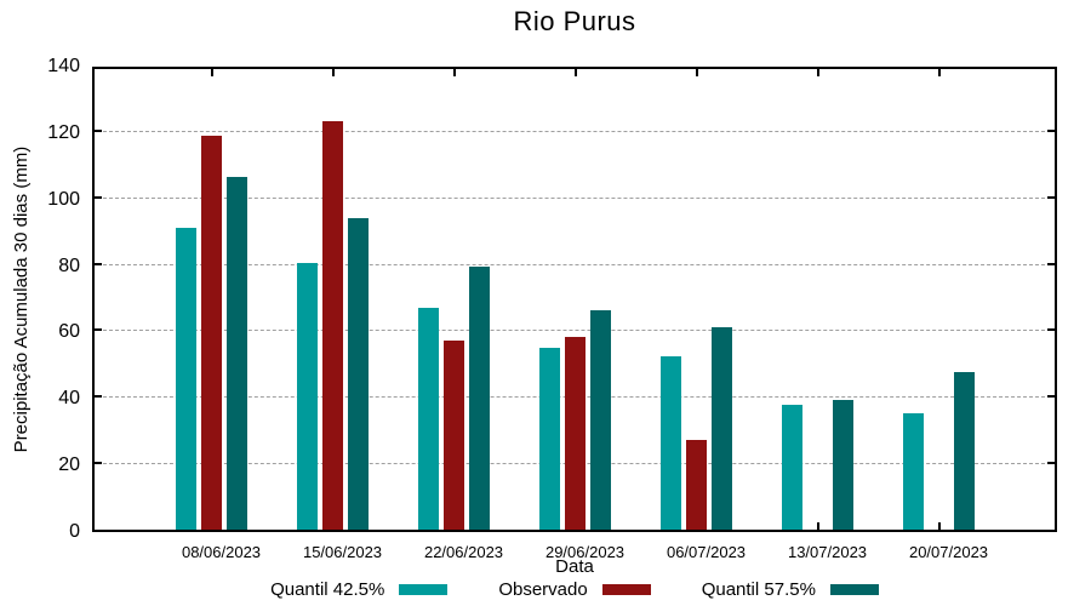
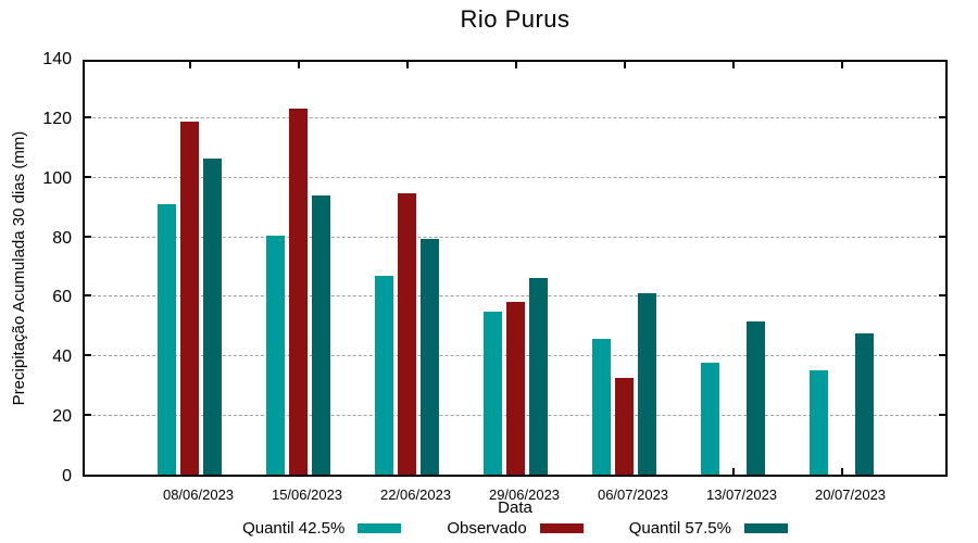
Observado/22/06/2023: 57 -> 95
Quantil 42.5%/06/07/2023: 52 -> 46
Observado/06/07/2023: 27 -> 33
Quantil 57.5%/13/07/2023: 39 -> 51
